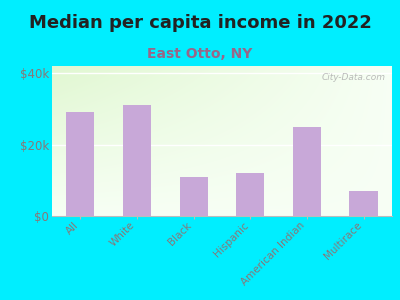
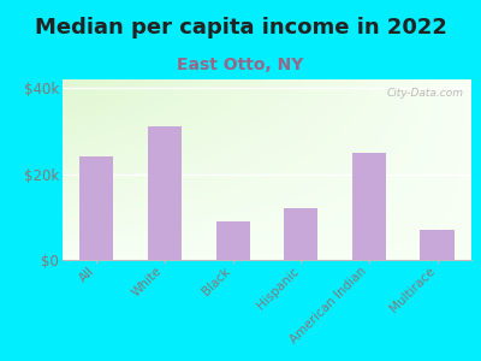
All: $29k -> $24k
Black: $11k -> $9k
